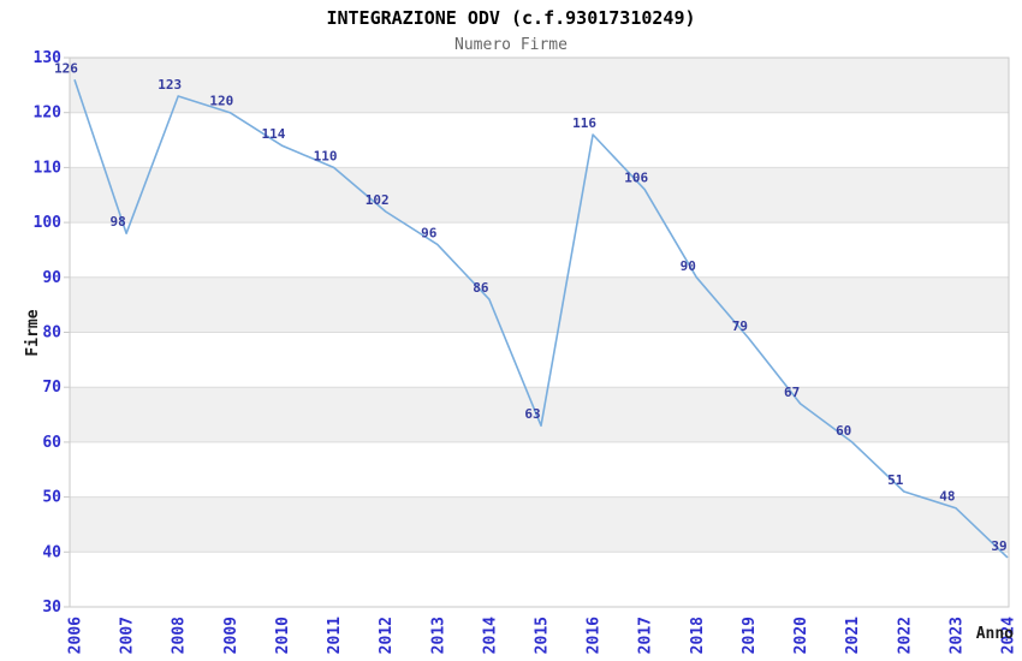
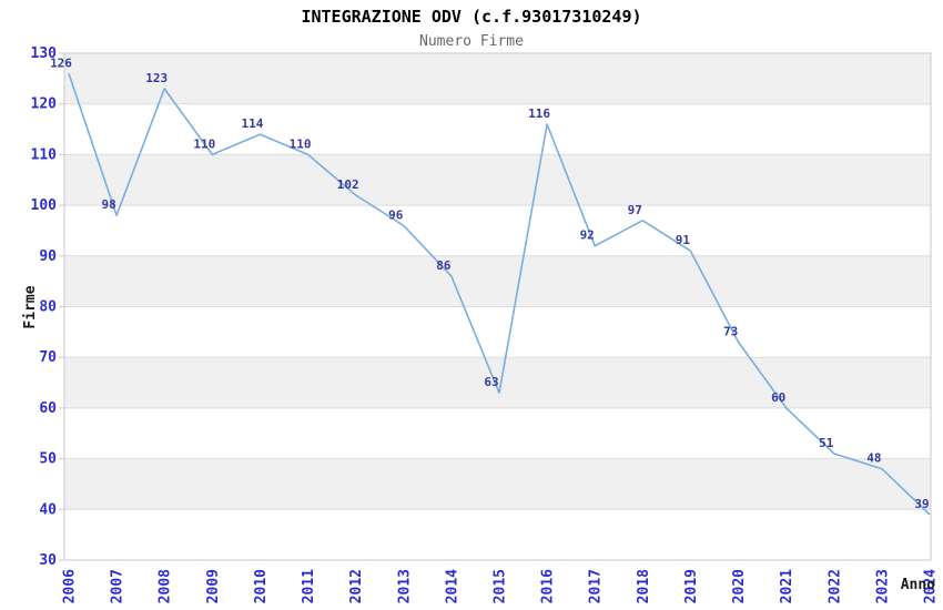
2009: 120 -> 110
2017: 106 -> 92
2018: 90 -> 97
2019: 79 -> 91
2020: 67 -> 73
